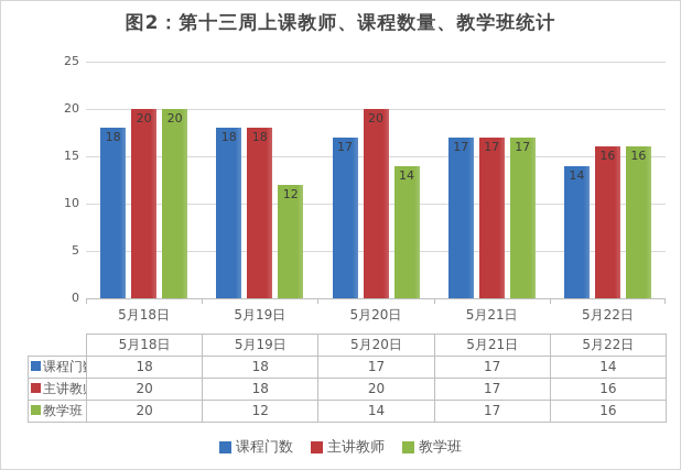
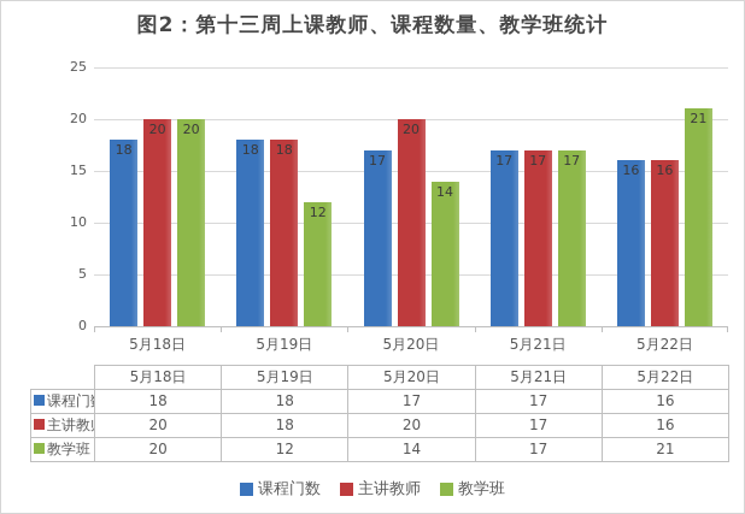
课程门数/5月22日: 14 -> 16
教学班/5月22日: 16 -> 21
